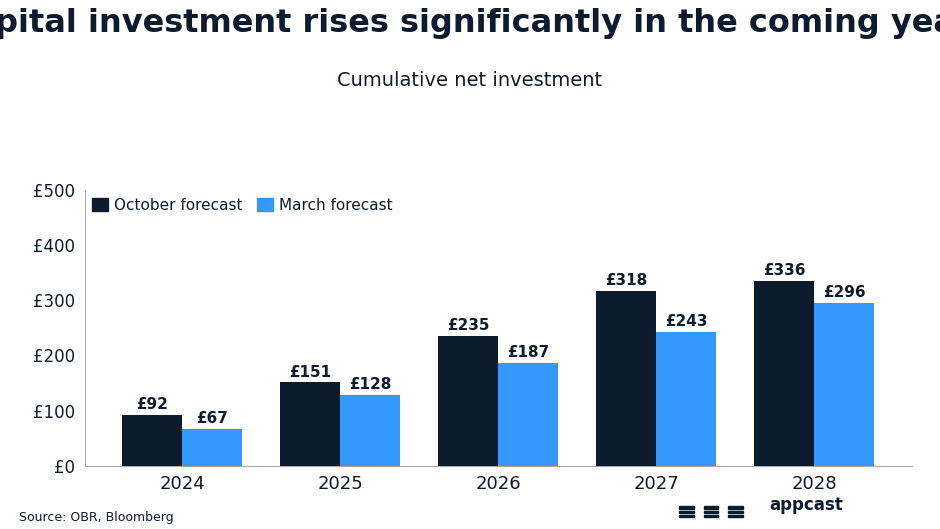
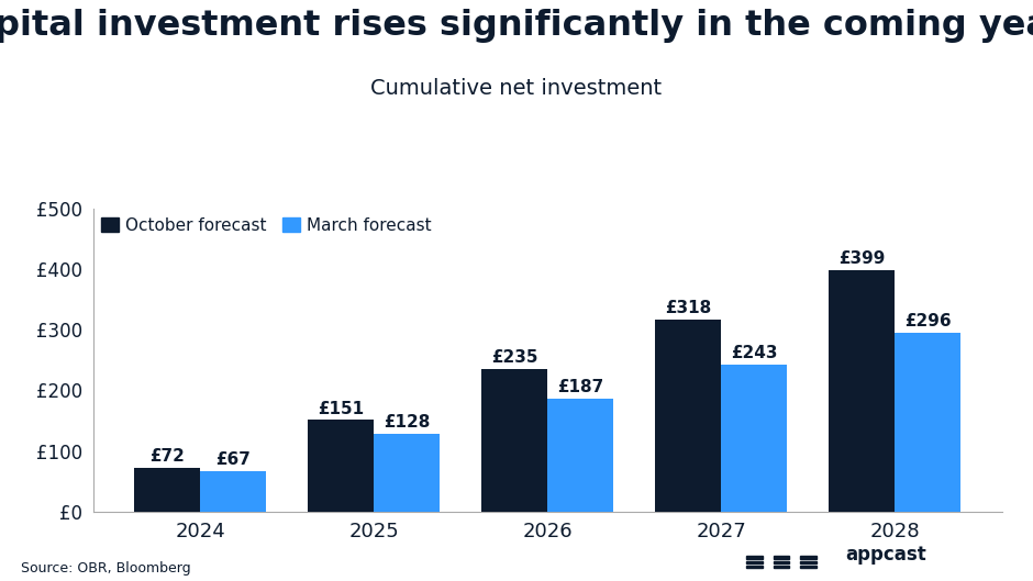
October forecast/2024: £92 -> £72
October forecast/2028: £336 -> £399
